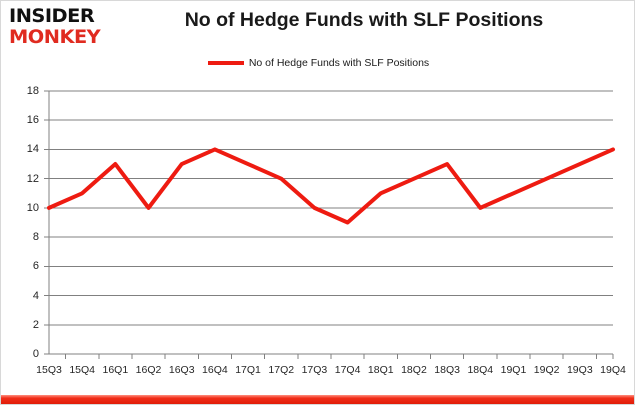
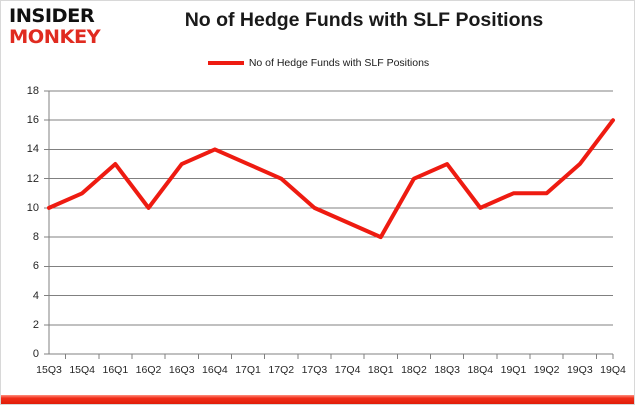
18Q1: 11 -> 8
19Q2: 12 -> 11
19Q4: 14 -> 16
